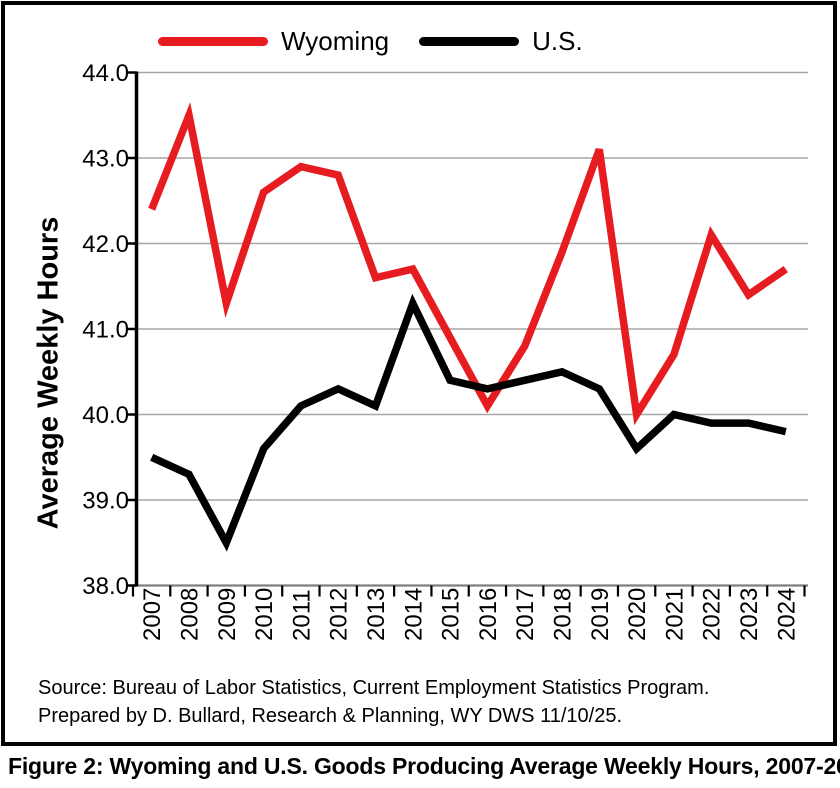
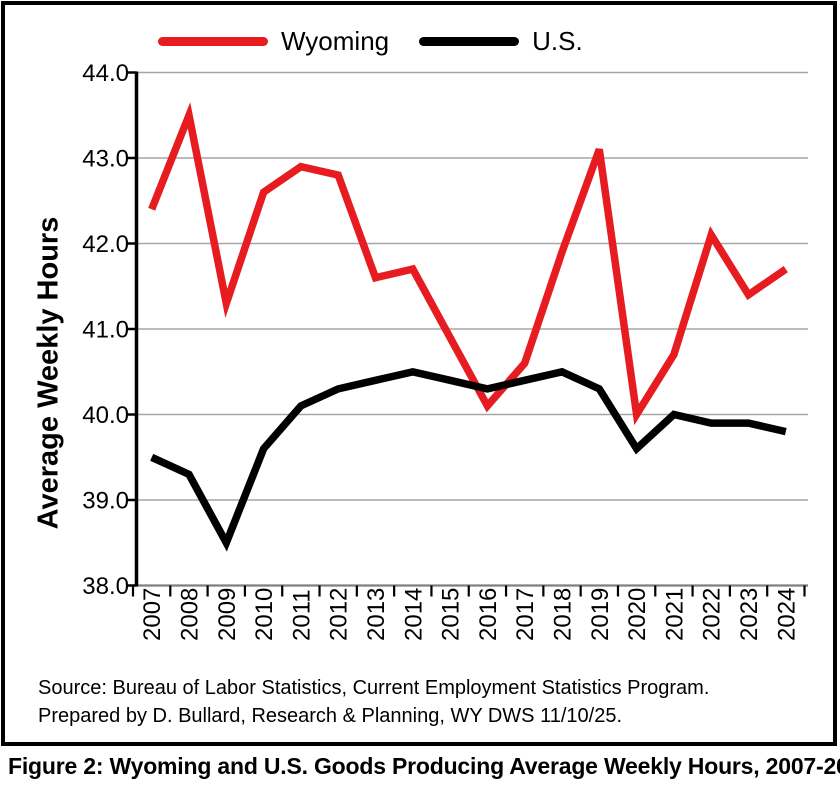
U.S./2013: 40.1 -> 40.4
U.S./2014: 41.3 -> 40.5
Wyoming/2017: 40.8 -> 40.6
